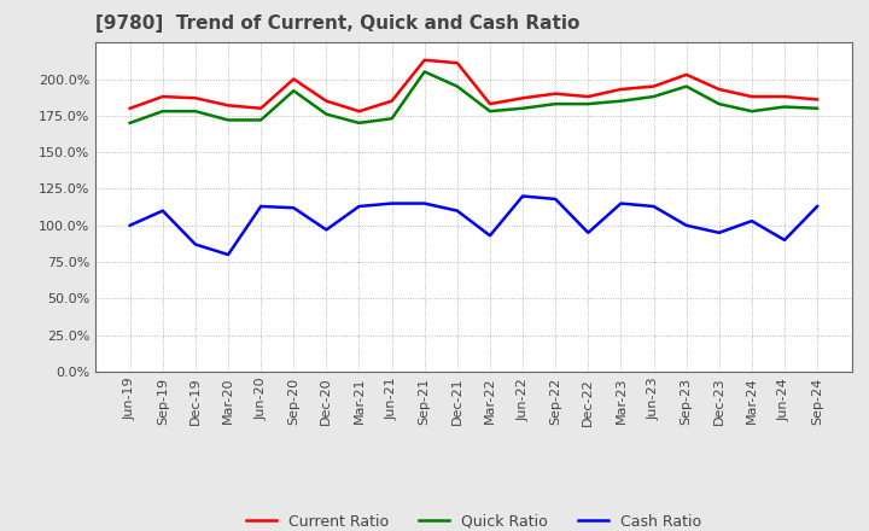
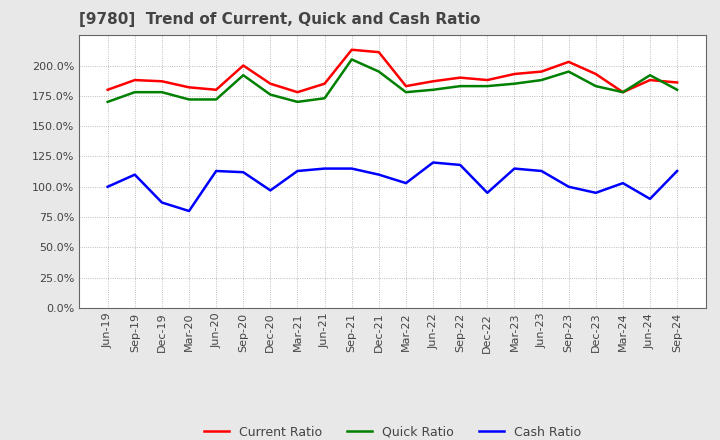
Cash Ratio/Mar-22: 93% -> 103%
Current Ratio/Mar-24: 188% -> 178%
Quick Ratio/Jun-24: 181% -> 192%
